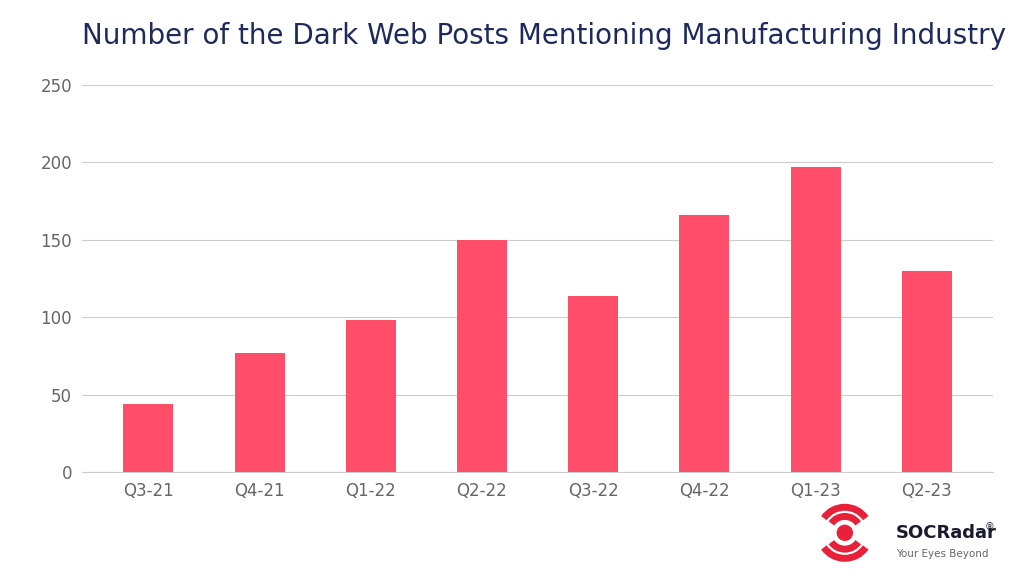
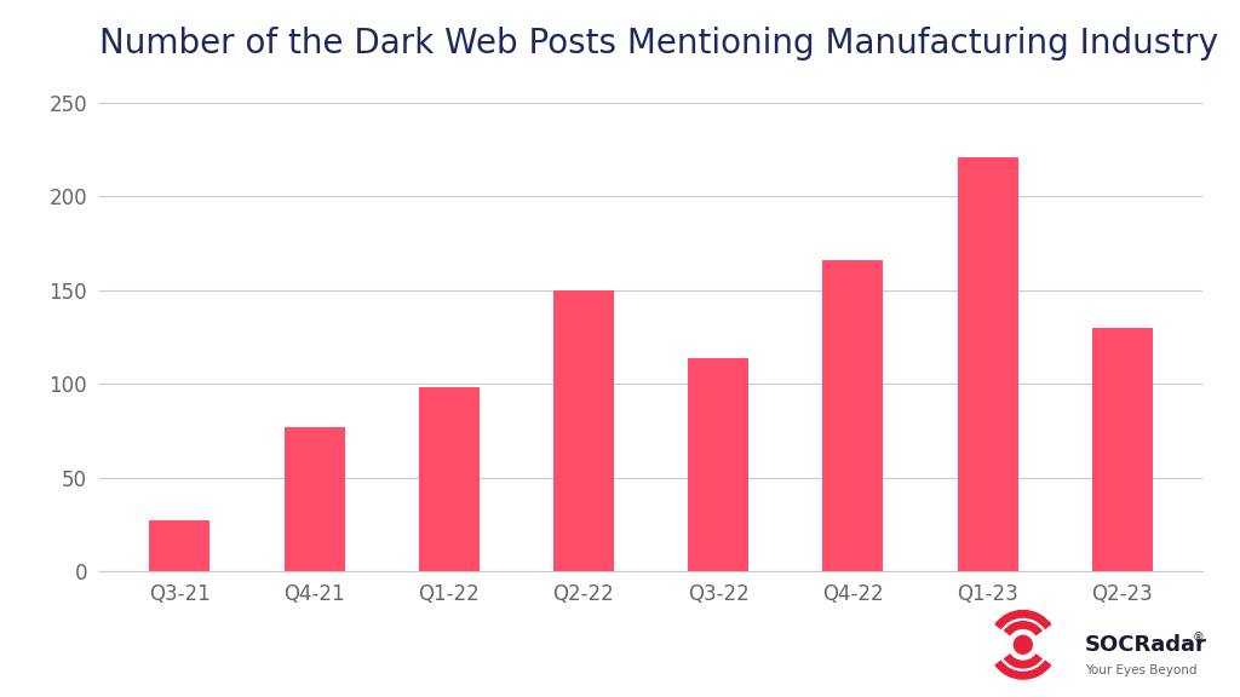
Q3-21: 44 -> 27
Q1-23: 197 -> 221
